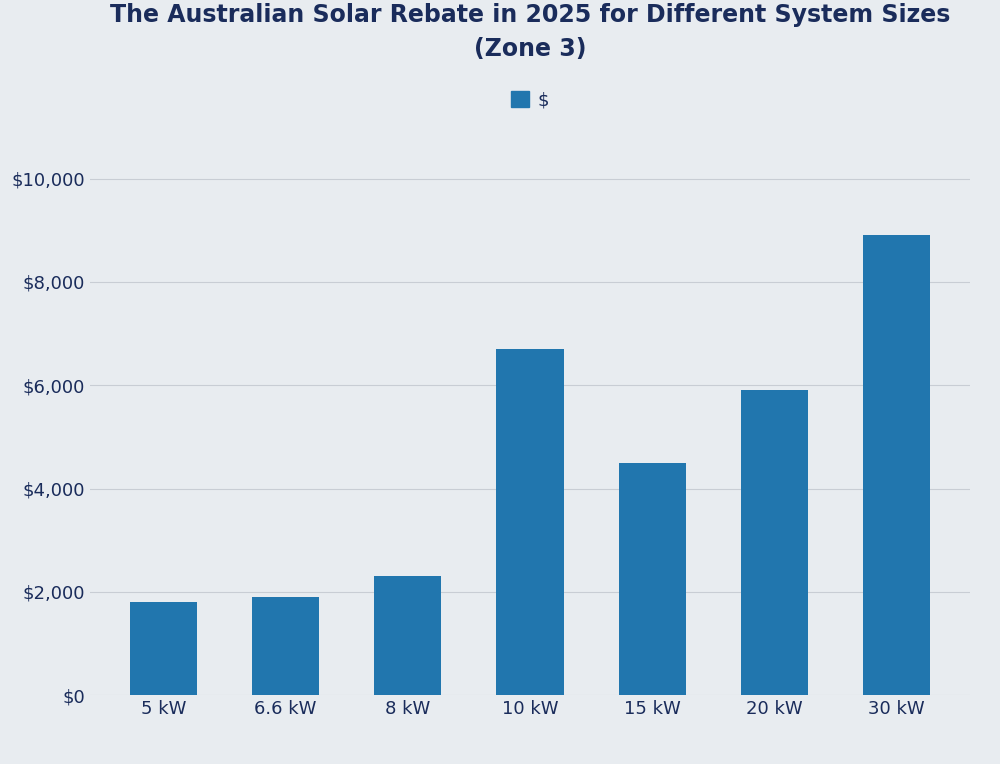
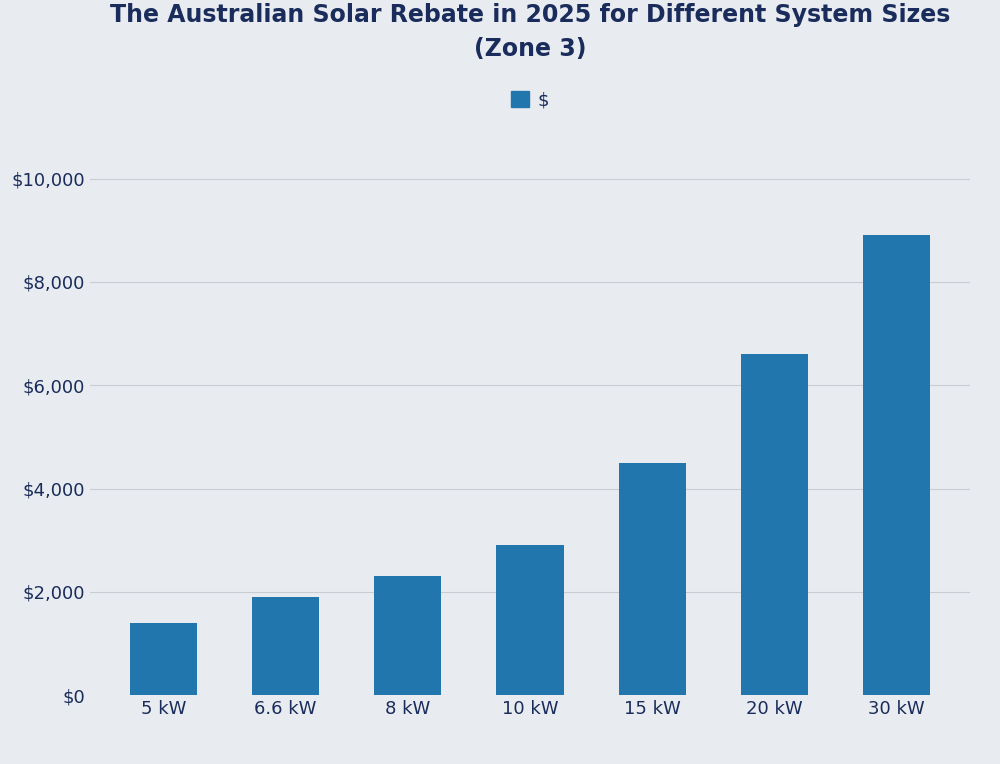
5 kW: $1,800 -> $1,400
10 kW: $6,700 -> $2,900
20 kW: $5,900 -> $6,600
